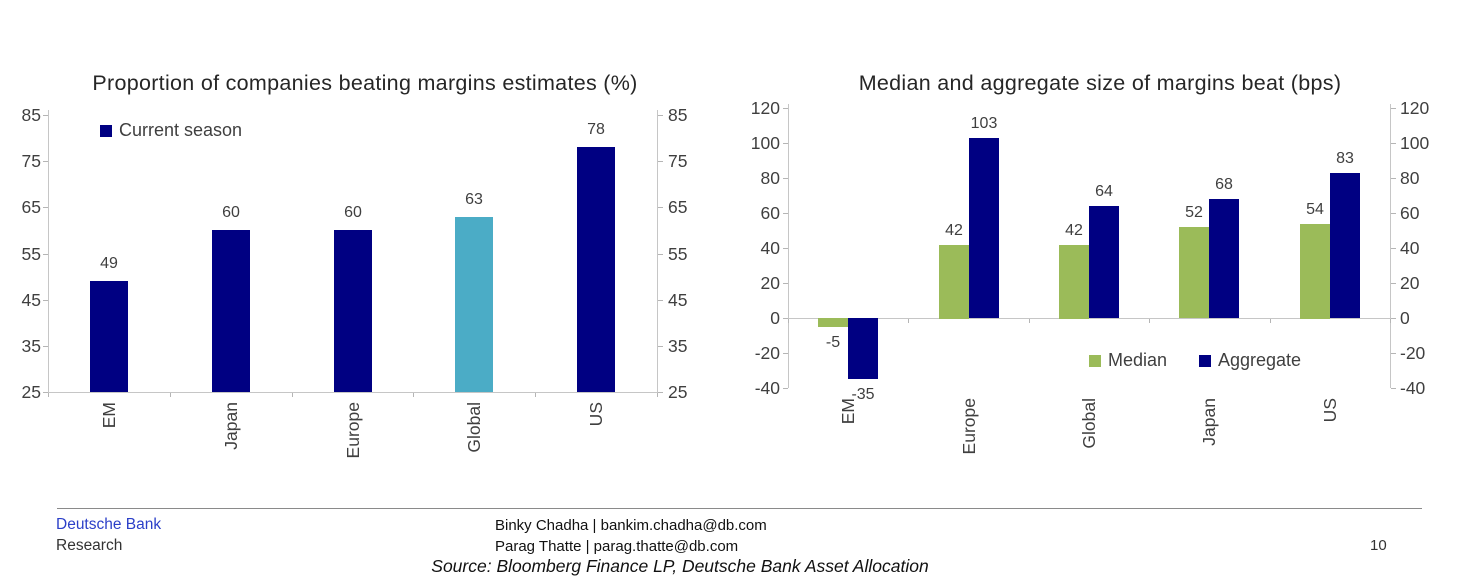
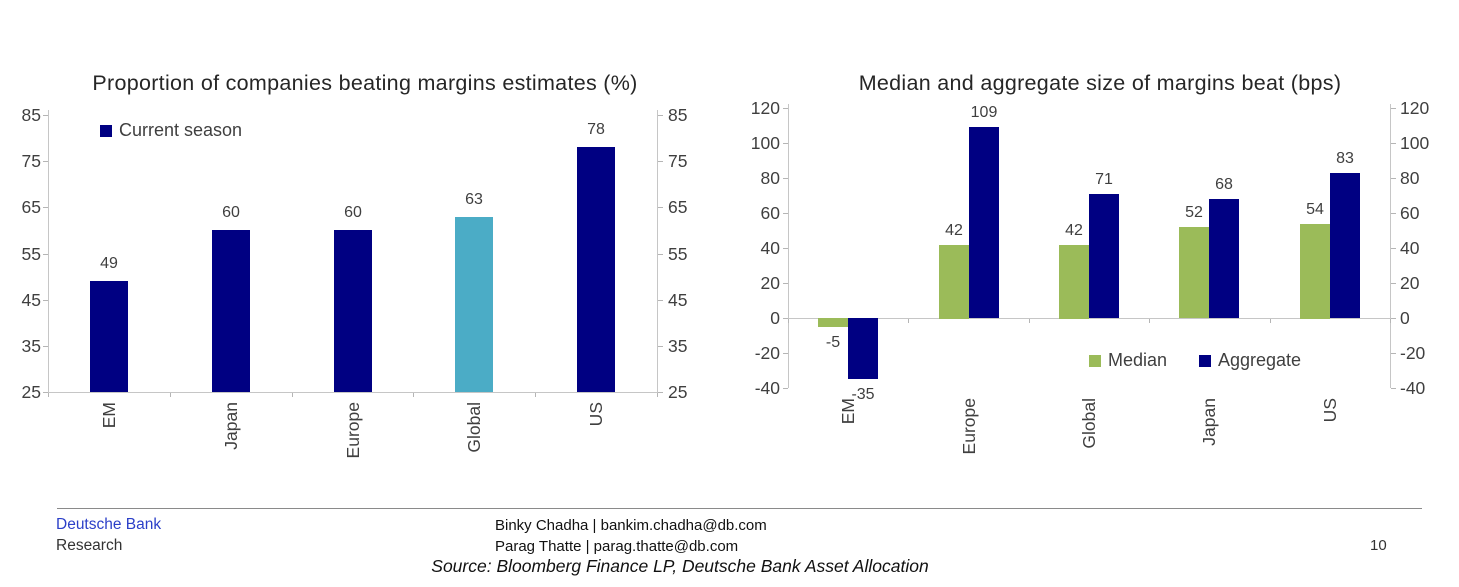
Median and aggregate size of margins beat (bps)/Aggregate/Europe: 103 -> 109
Median and aggregate size of margins beat (bps)/Aggregate/Global: 64 -> 71
